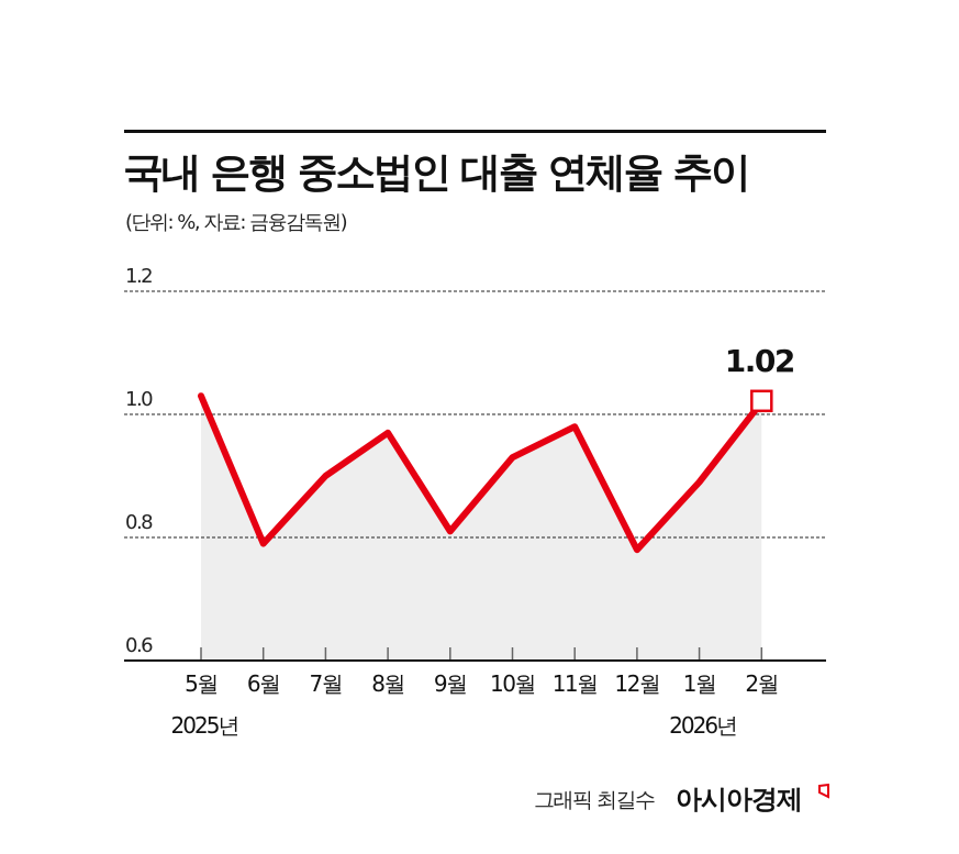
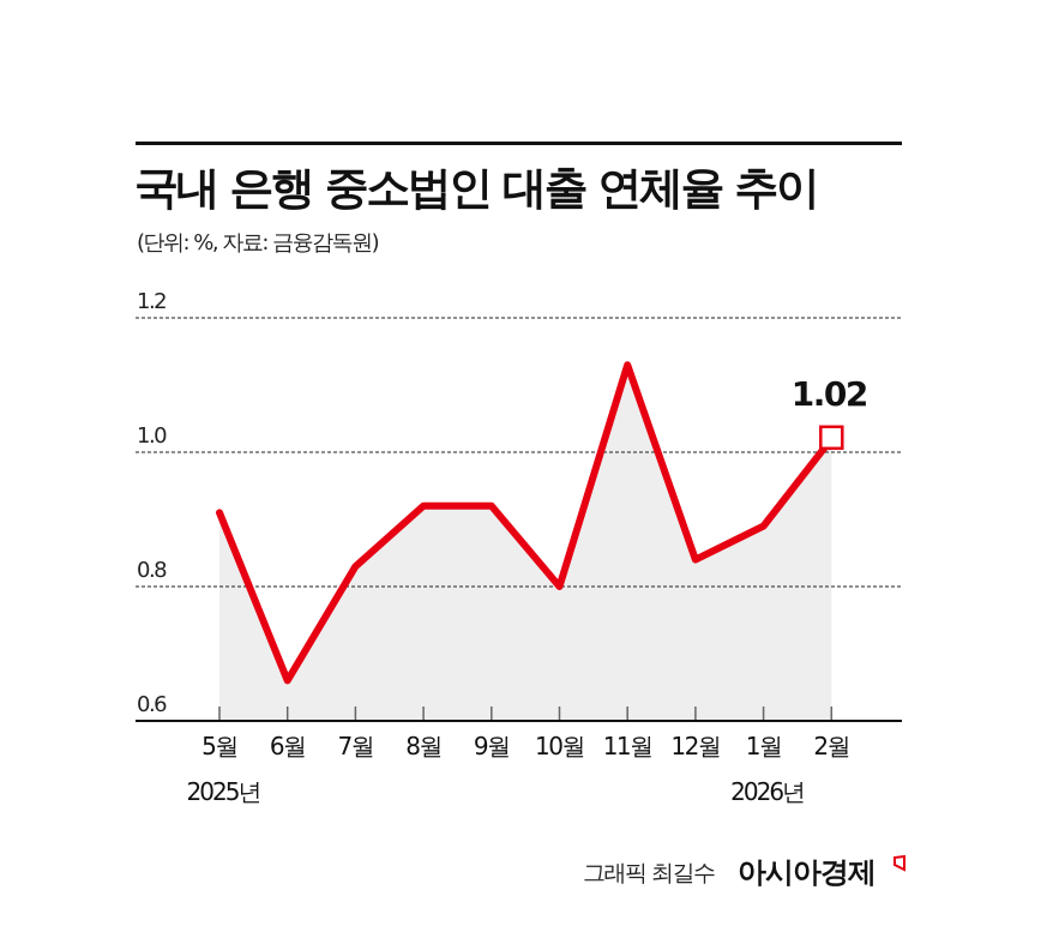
5월: 1.03 -> 0.91
6월: 0.79 -> 0.66
7월: 0.90 -> 0.83
8월: 0.97 -> 0.92
9월: 0.81 -> 0.92
10월: 0.93 -> 0.80
11월: 0.98 -> 1.13
12월: 0.78 -> 0.84
